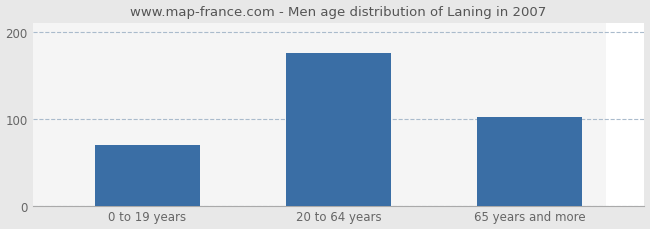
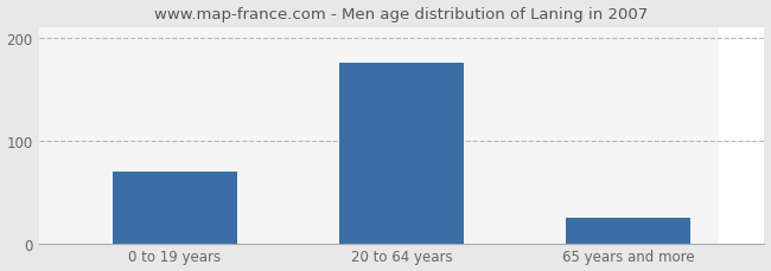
65 years and more: 102 -> 25
